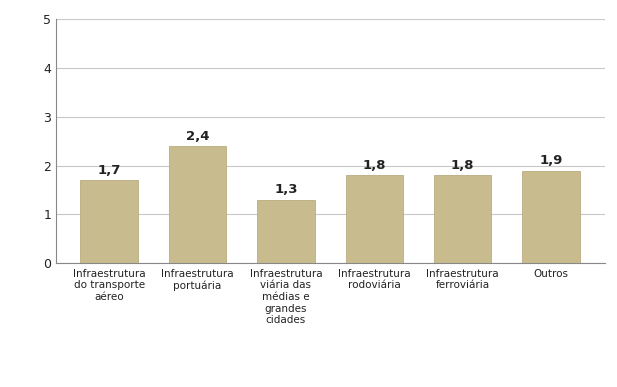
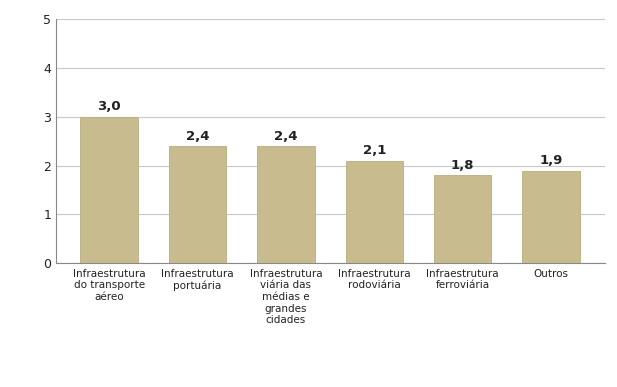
Infraestrutura do transporte aéreo: 1,7 -> 3,0
Infraestrutura viária das médias e grandes cidades: 1,3 -> 2,4
Infraestrutura rodoviária: 1,8 -> 2,1
